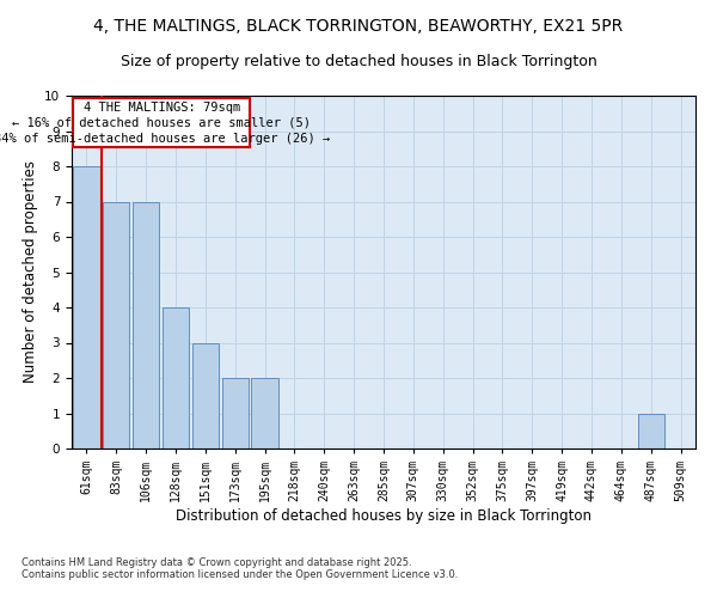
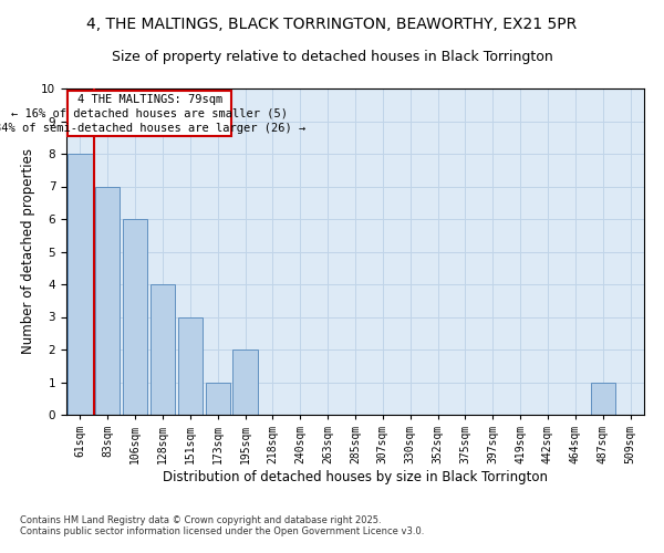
106sqm: 7 -> 6
173sqm: 2 -> 1
